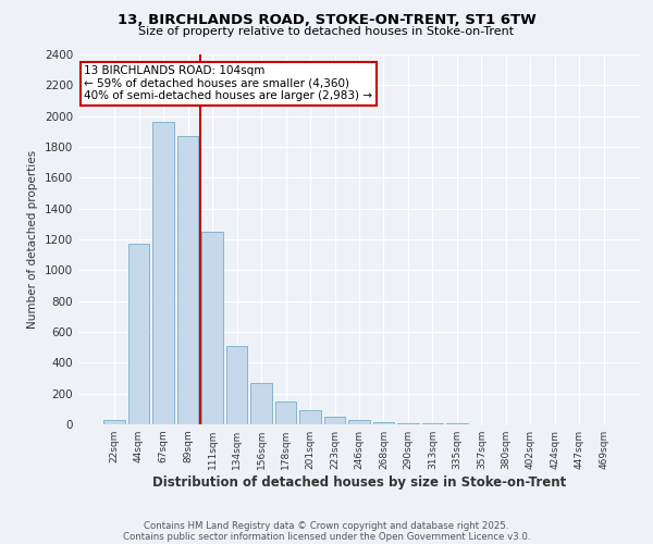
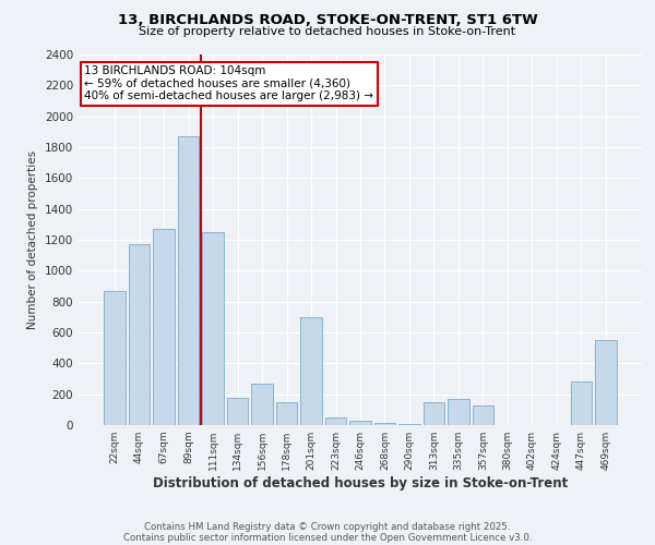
22sqm: 20 -> 870
67sqm: 1960 -> 1270
134sqm: 510 -> 180
201sqm: 100 -> 700
313sqm: 10 -> 150
335sqm: 0 -> 170
357sqm: 0 -> 130
447sqm: 0 -> 280
469sqm: 0 -> 550
